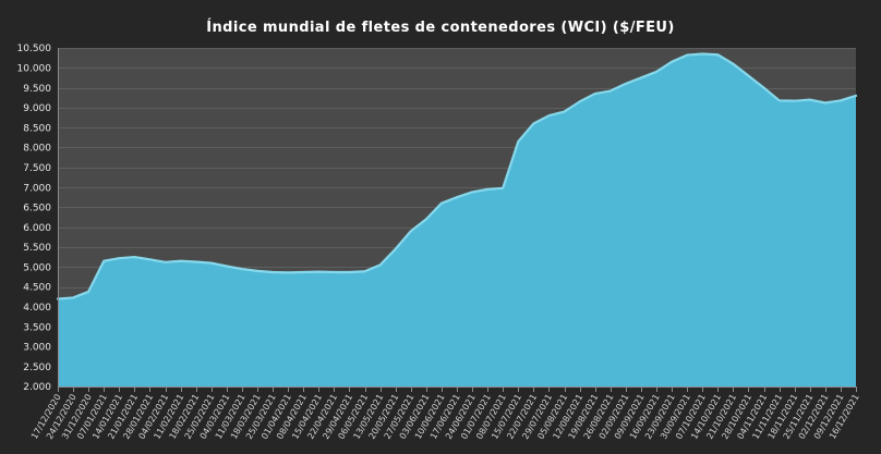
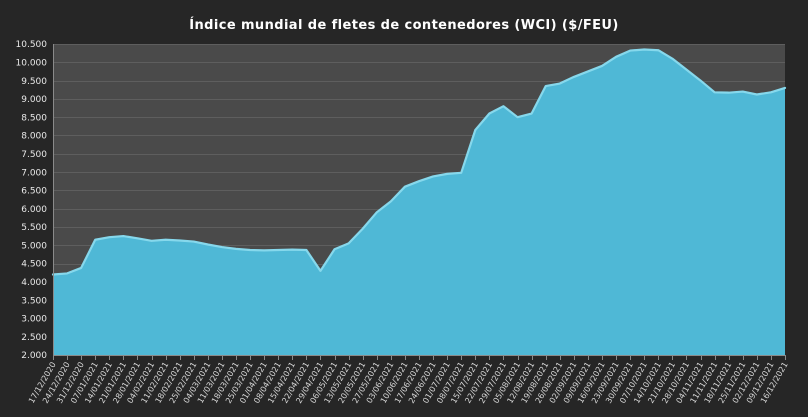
29/04/2021: 4900 -> 4300
05/08/2021: 8900 -> 8500
12/08/2021: 9200 -> 8600
